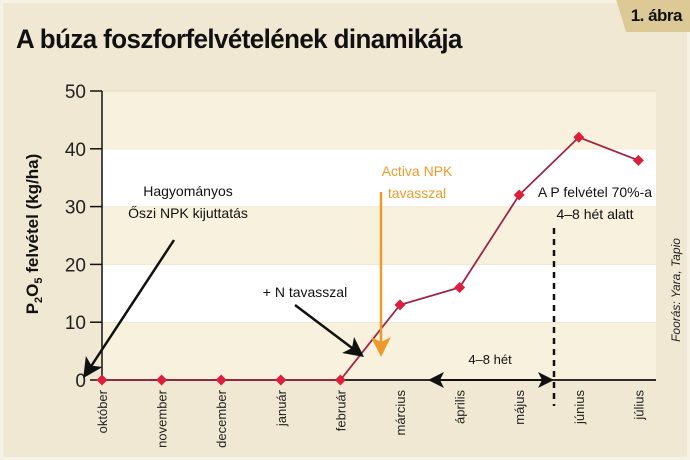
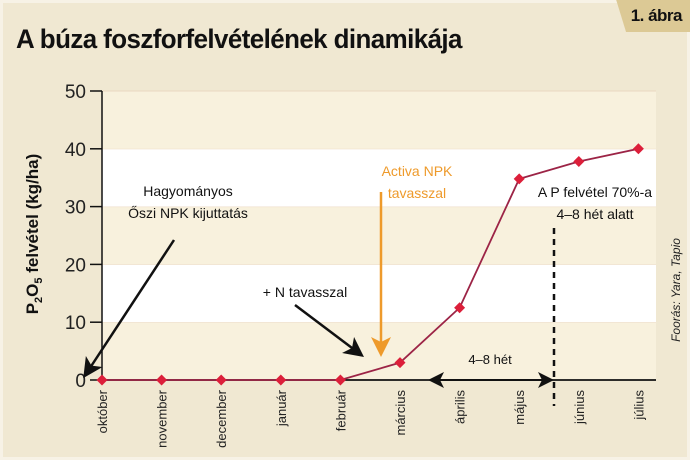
március: 13 -> 3
április: 16 -> 12
május: 32 -> 35
június: 42 -> 38
július: 38 -> 40
